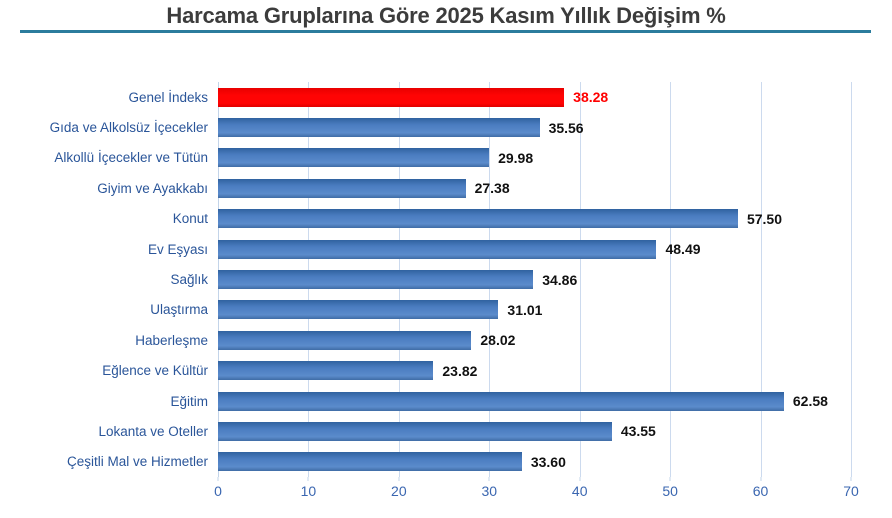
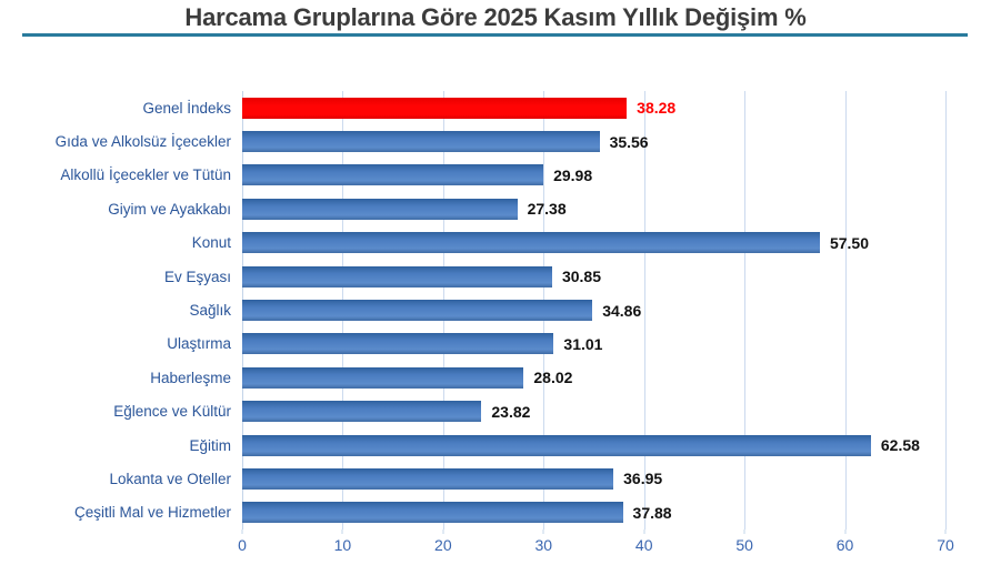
Ev Eşyası: 48.49 -> 30.85
Lokanta ve Oteller: 43.55 -> 36.95
Çeşitli Mal ve Hizmetler: 33.60 -> 37.88
